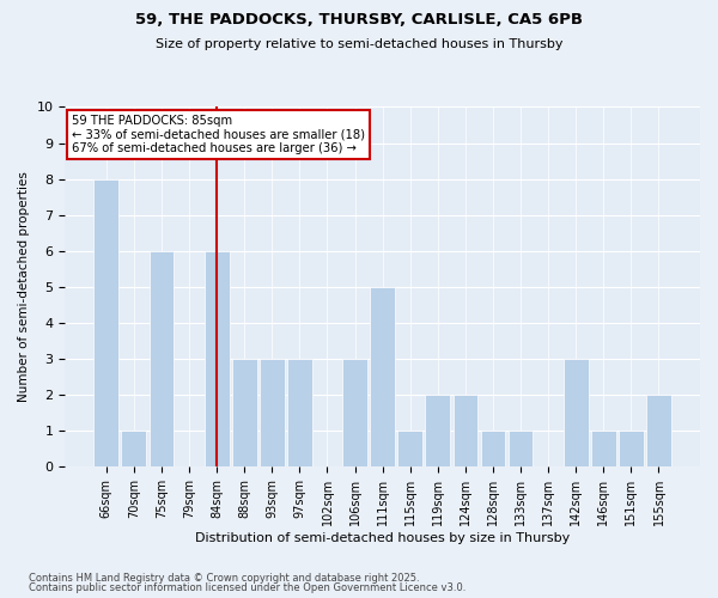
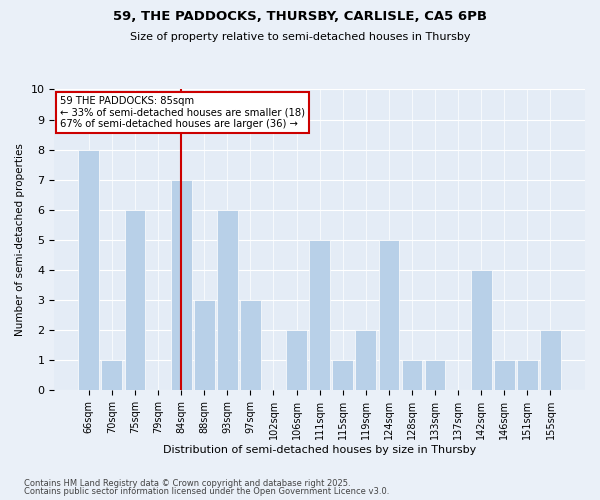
84sqm: 6 -> 7
93sqm: 3 -> 6
106sqm: 3 -> 2
124sqm: 2 -> 5
142sqm: 3 -> 4
